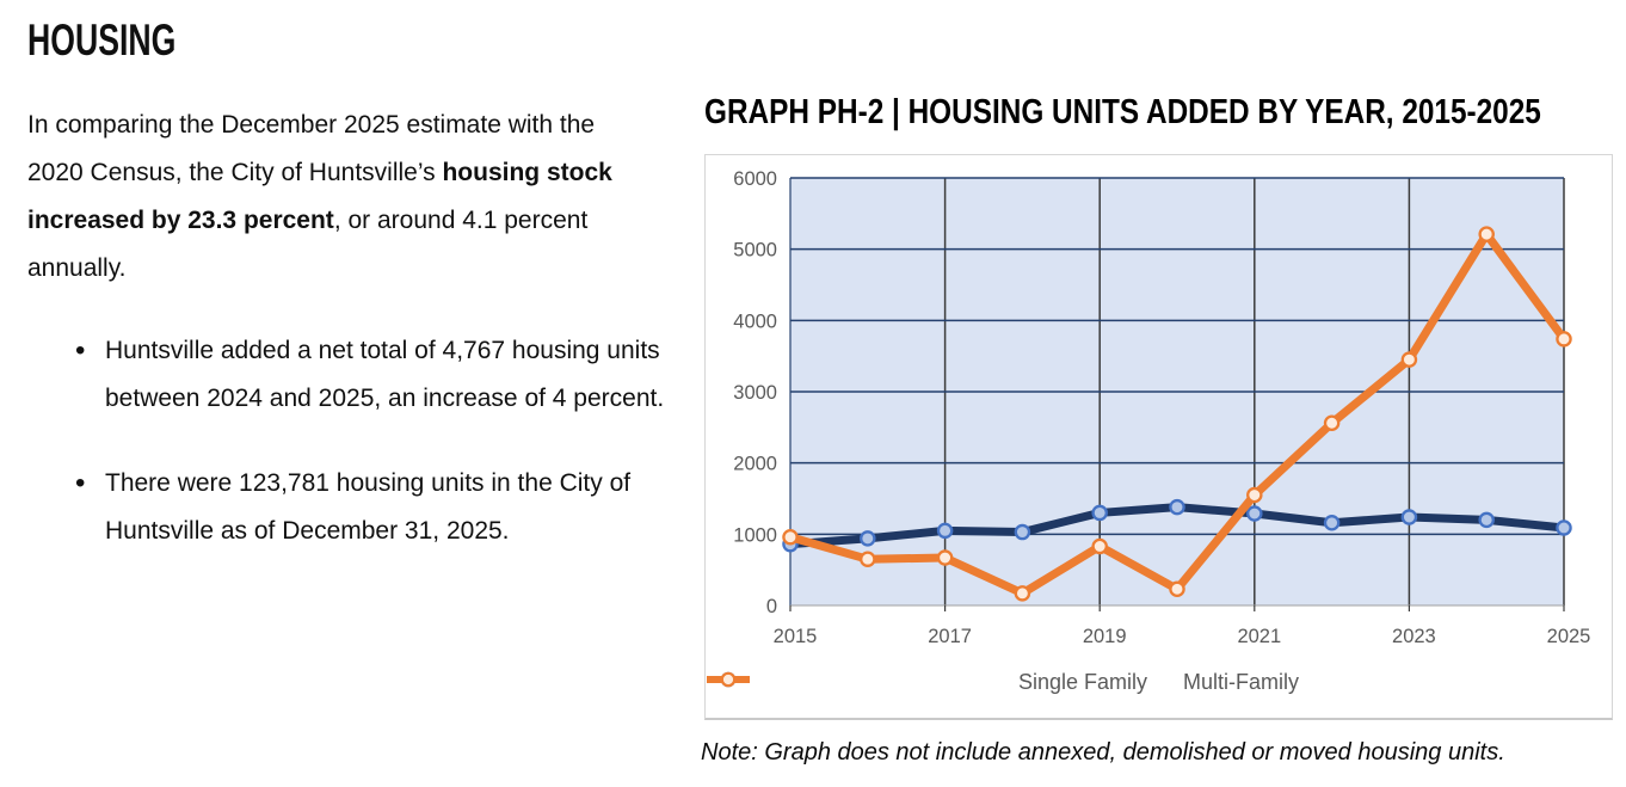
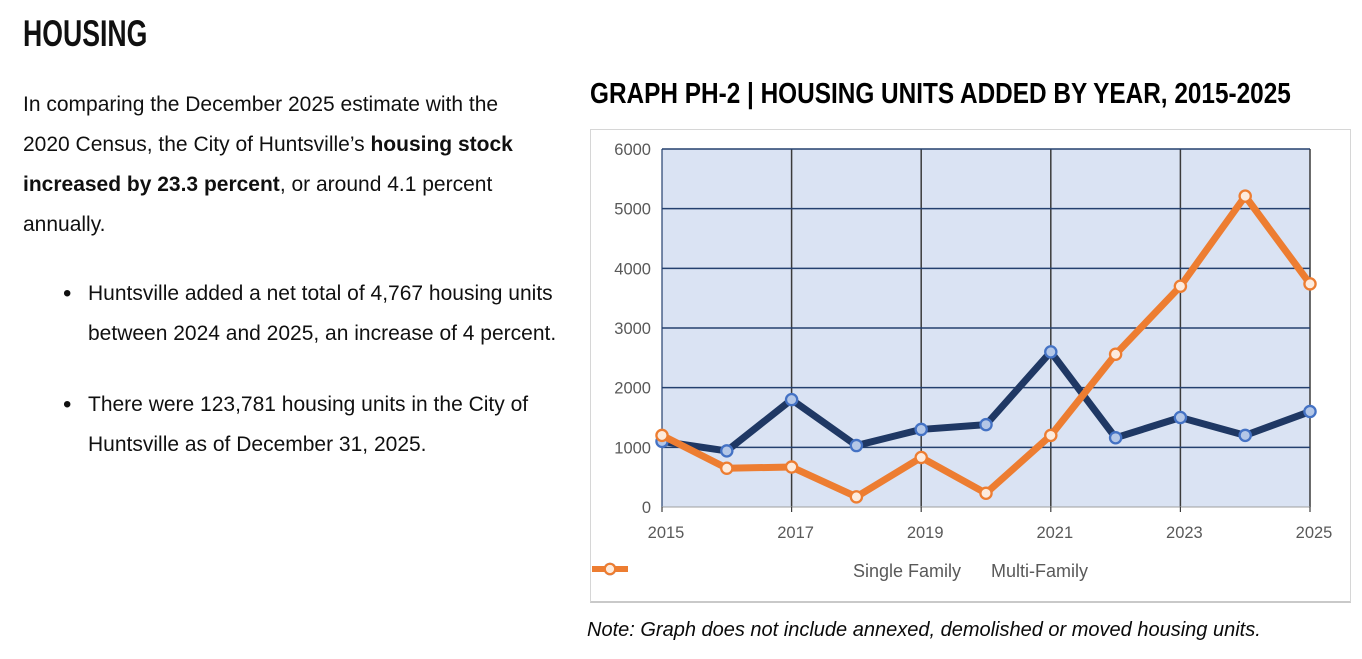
Single Family/2015: 900 -> 1100
Multi-Family/2015: 1000 -> 1200
Single Family/2017: 1000 -> 1800
Single Family/2021: 1300 -> 2600
Multi-Family/2021: 1600 -> 1200
Single Family/2023: 1200 -> 1500
Multi-Family/2023: 3400 -> 3700
Single Family/2025: 1100 -> 1600
